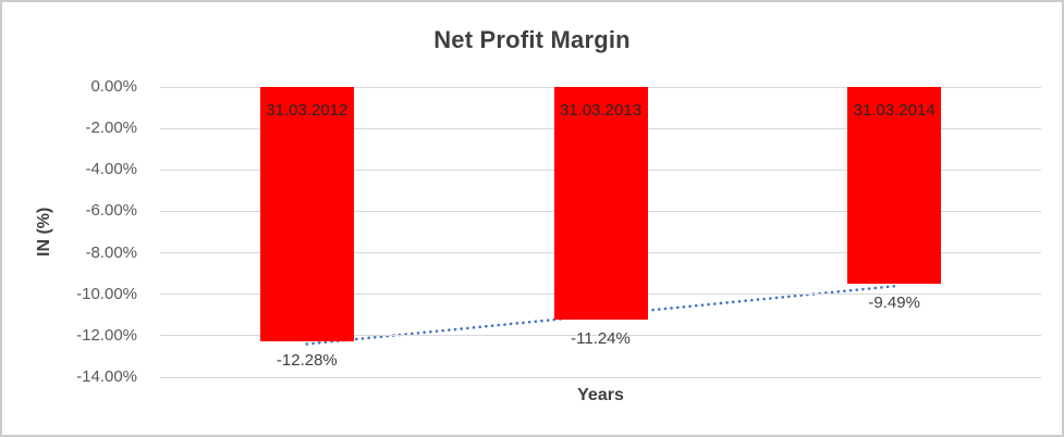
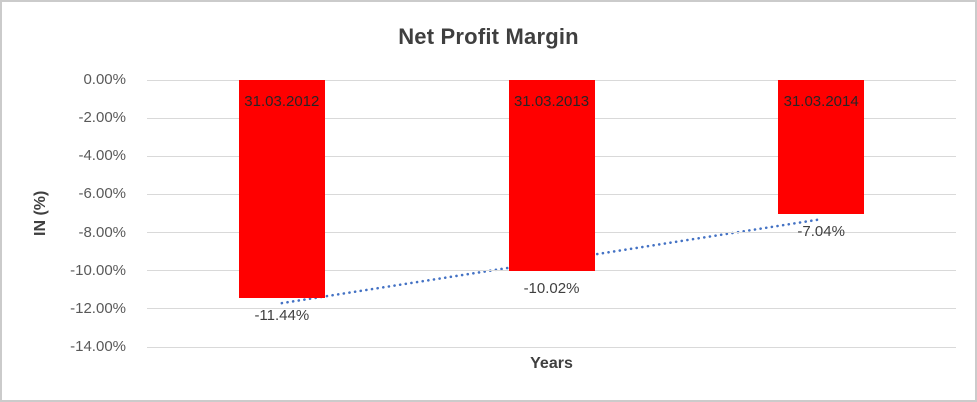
31.03.2012: -12.28% -> -11.44%
31.03.2013: -11.24% -> -10.02%
31.03.2014: -9.49% -> -7.04%
